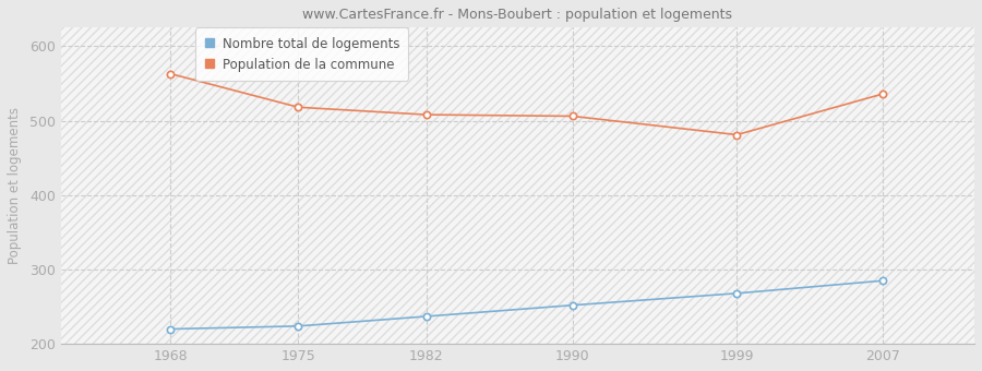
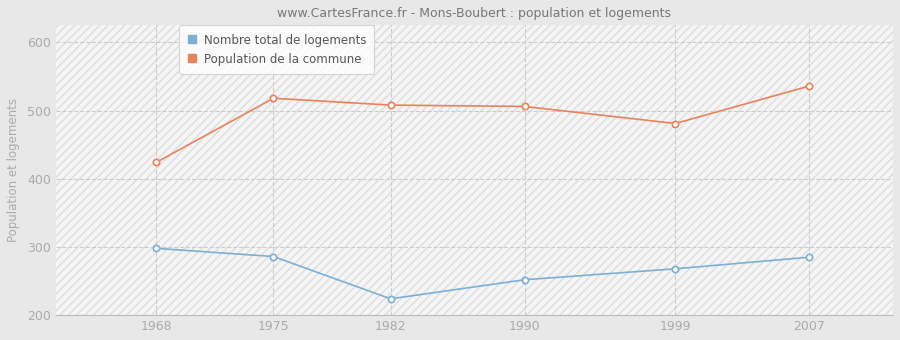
Nombre total de logements/1968: 220 -> 298
Population de la commune/1968: 563 -> 424
Nombre total de logements/1975: 224 -> 286
Nombre total de logements/1982: 237 -> 224
